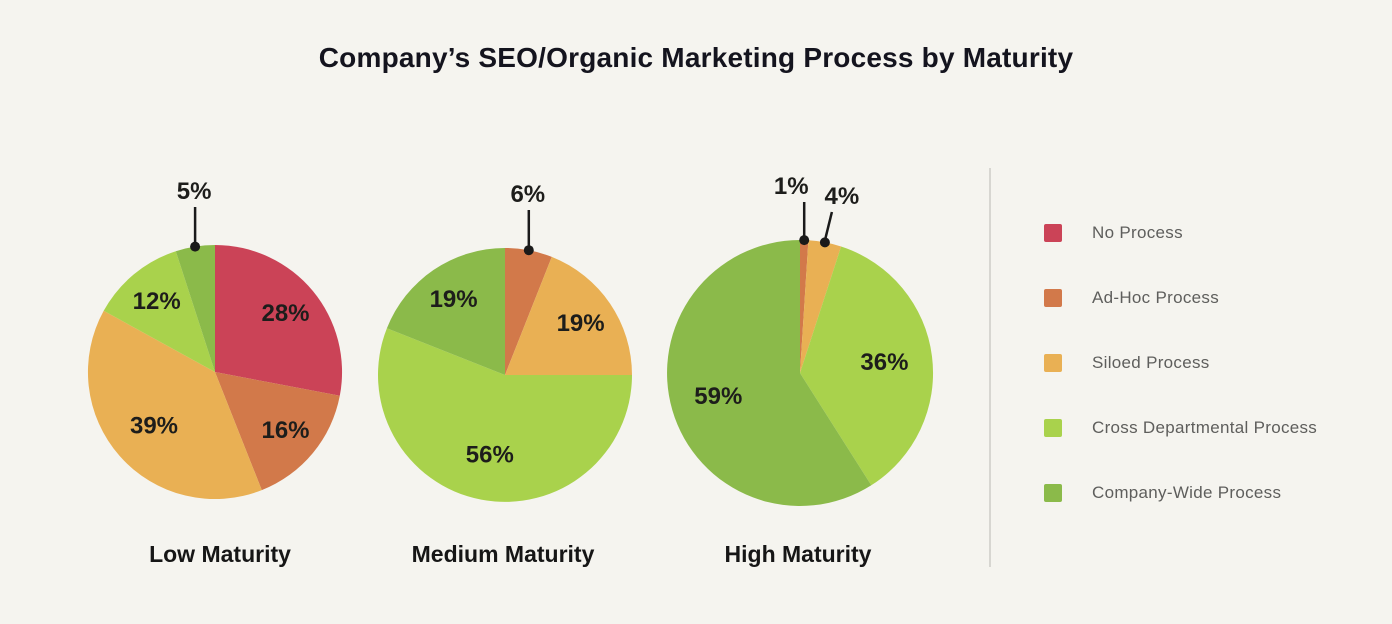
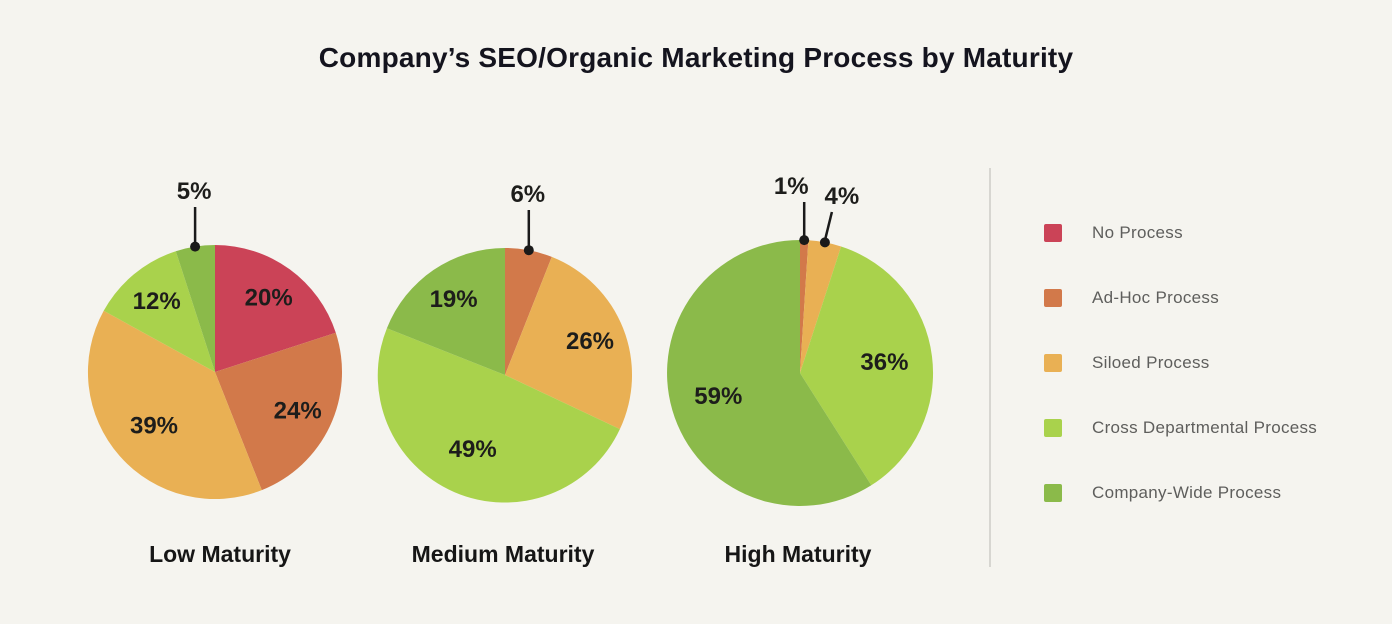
Low Maturity/No Process: 28% -> 20%
Low Maturity/Ad-Hoc Process: 16% -> 24%
Medium Maturity/Siloed Process: 19% -> 26%
Medium Maturity/Cross Departmental Process: 56% -> 49%
